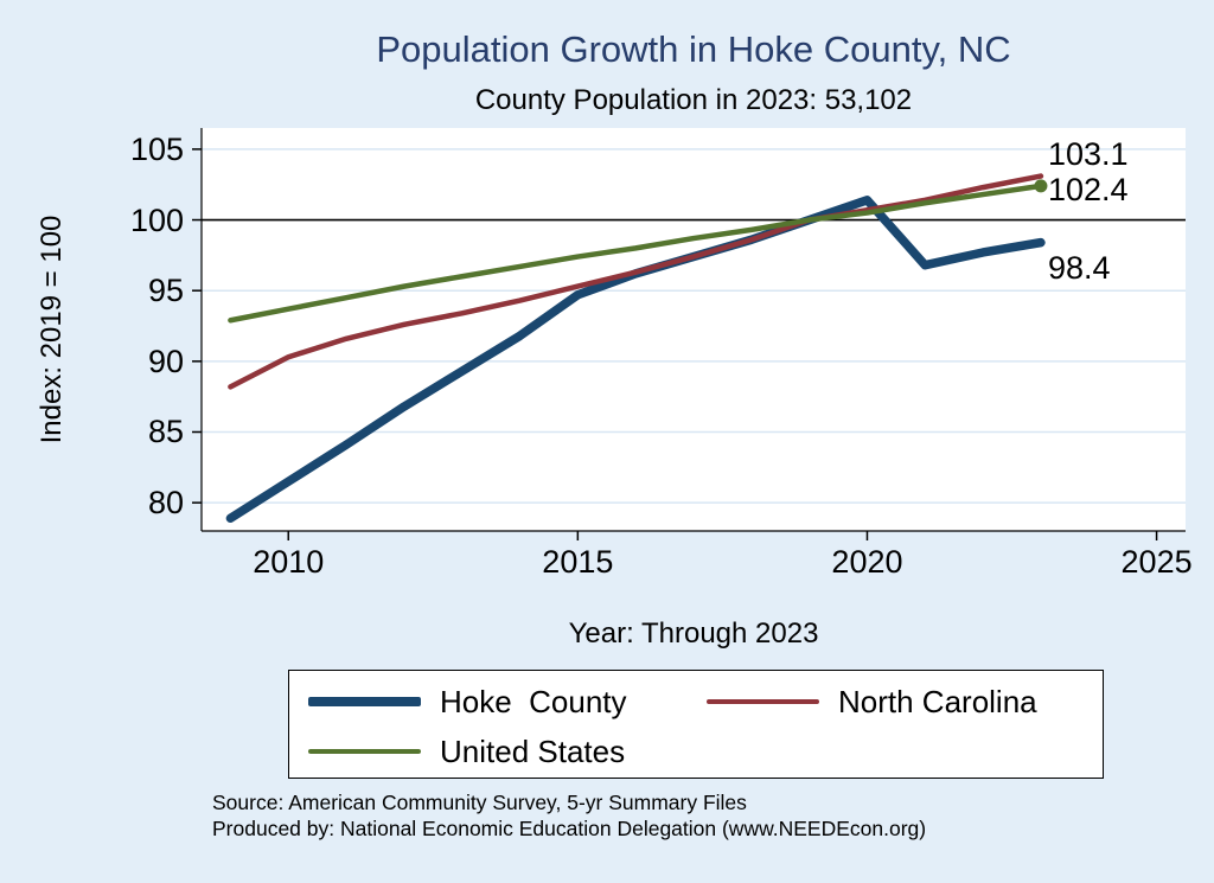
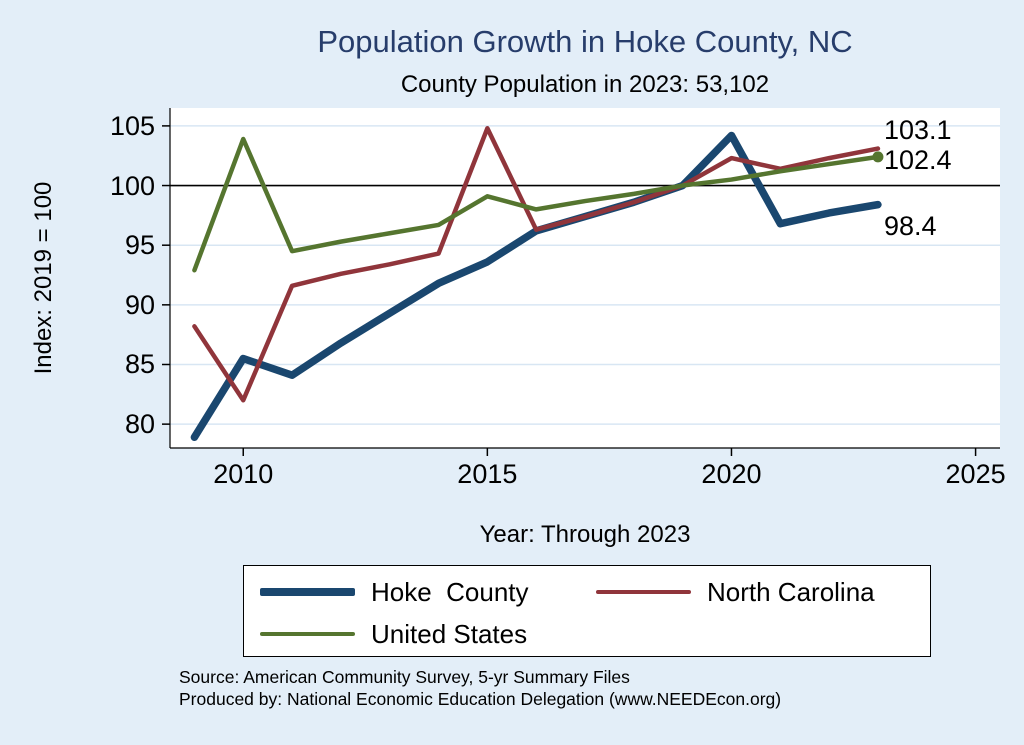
Hoke County/2010: 81.5 -> 85.5
North Carolina/2010: 90.3 -> 82.0
United States/2010: 93.7 -> 103.9
Hoke County/2015: 94.7 -> 93.6
North Carolina/2015: 95.3 -> 104.8
United States/2015: 97.4 -> 99.1
Hoke County/2020: 101.4 -> 104.2
North Carolina/2020: 100.7 -> 102.3
